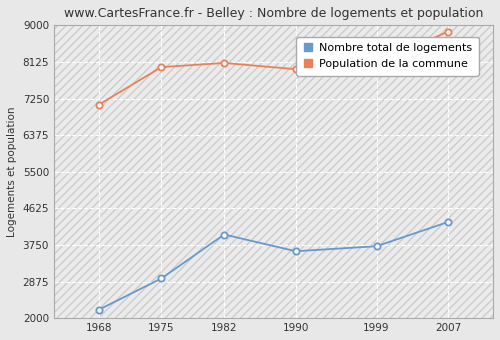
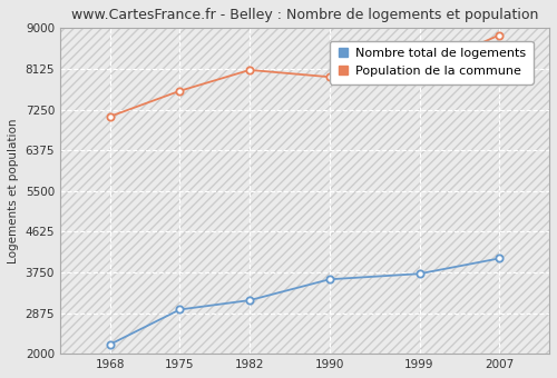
Population de la commune/1975: 8000 -> 7650
Nombre total de logements/1982: 4000 -> 3150
Nombre total de logements/2007: 4300 -> 4050
